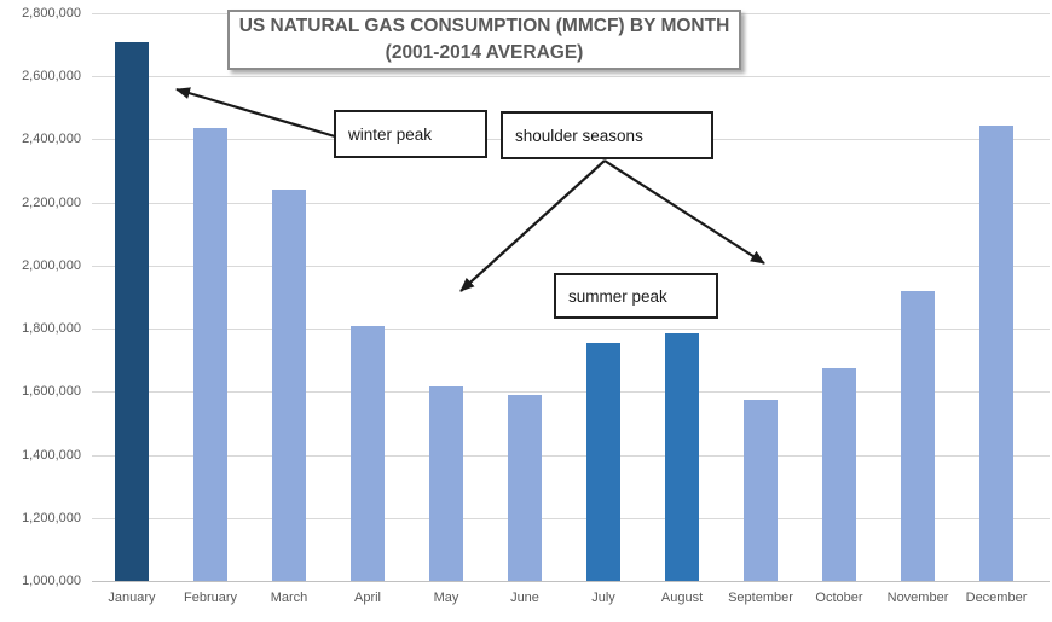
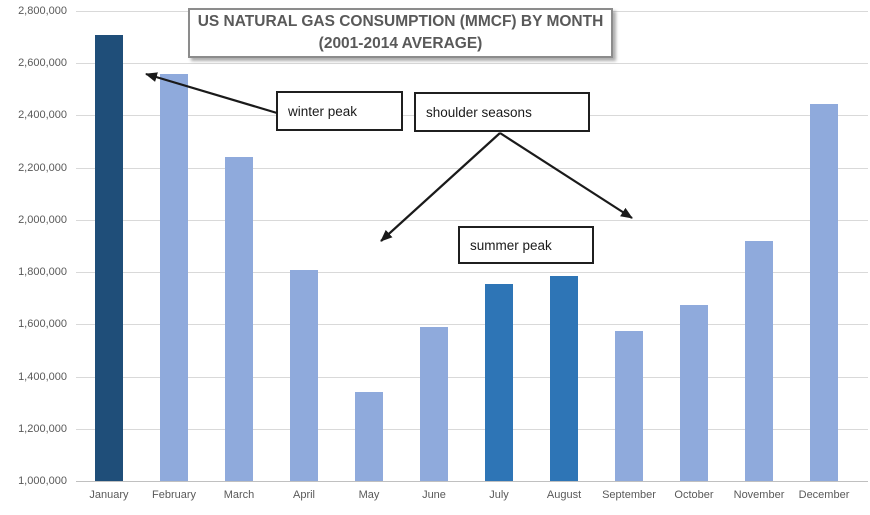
February: 2440000 -> 2560000
May: 1620000 -> 1340000
